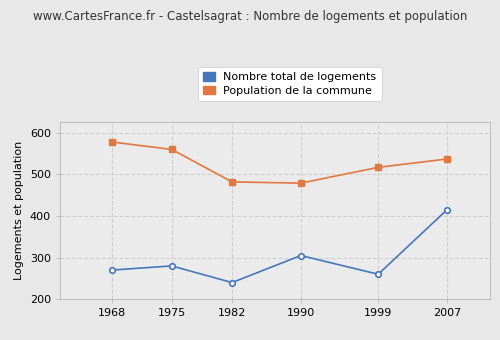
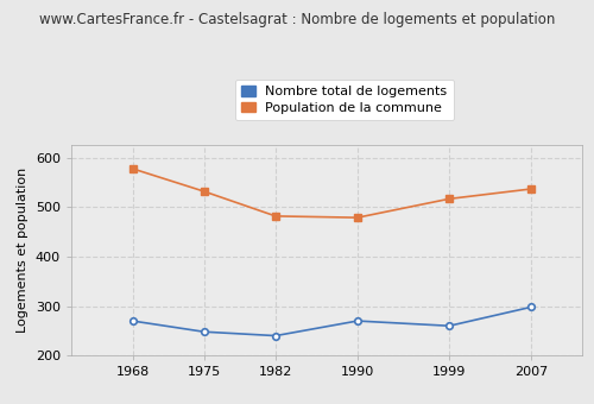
Nombre total de logements/1975: 280 -> 248
Population de la commune/1975: 560 -> 532
Nombre total de logements/1990: 305 -> 270
Nombre total de logements/2007: 415 -> 298
